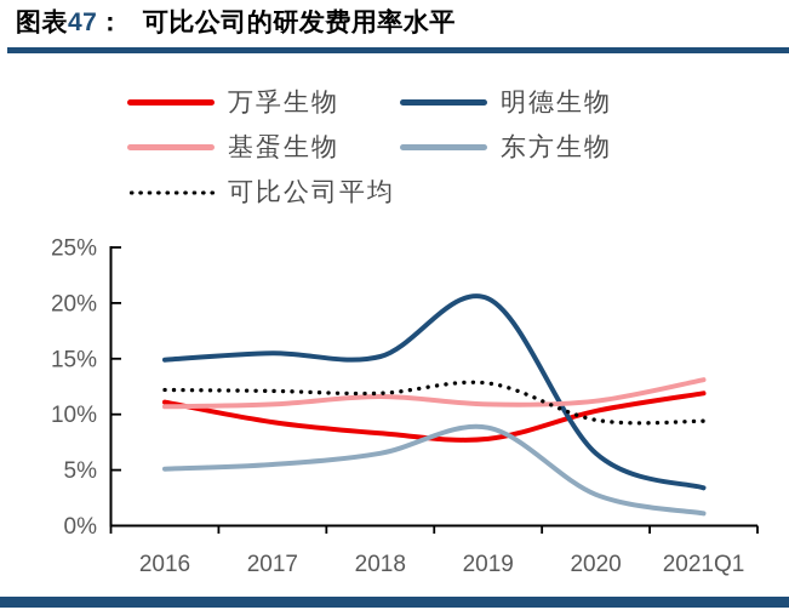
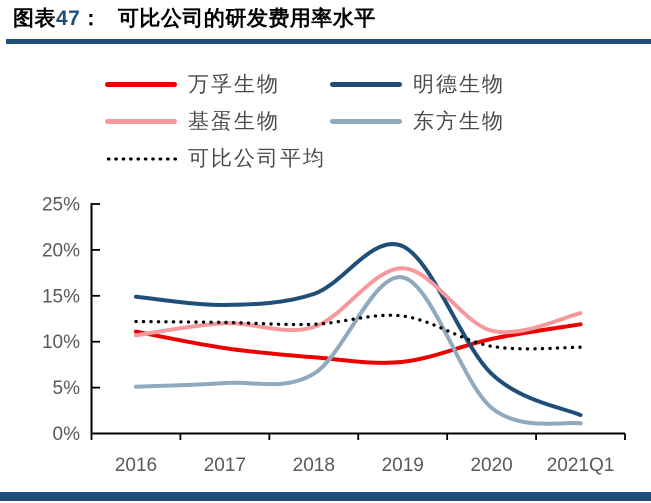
明德生物/2017: 16% -> 14%
基蛋生物/2017: 11% -> 12%
基蛋生物/2019: 11% -> 18%
东方生物/2019: 9% -> 17%
明德生物/2021Q1: 3% -> 2%
